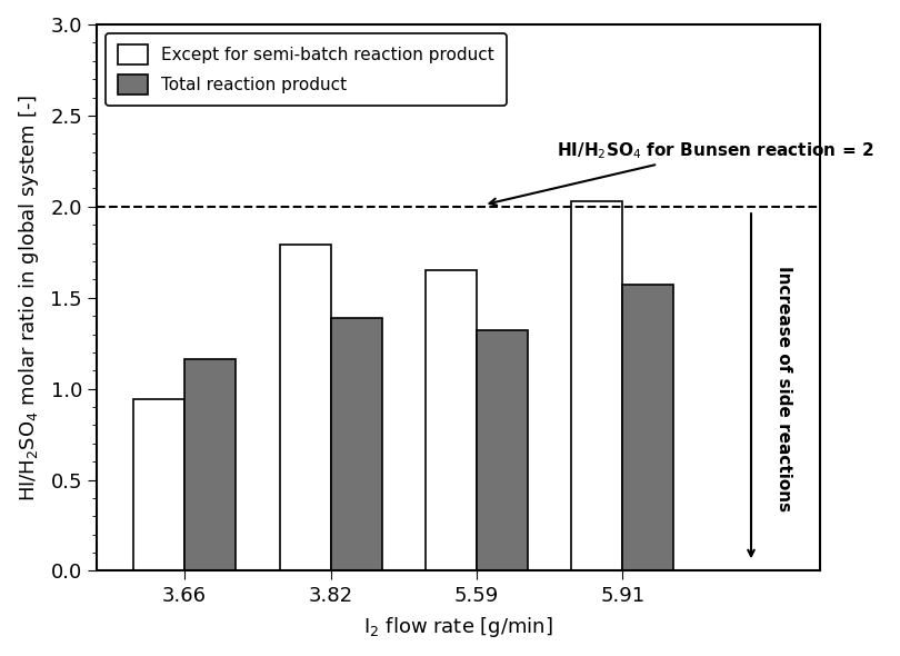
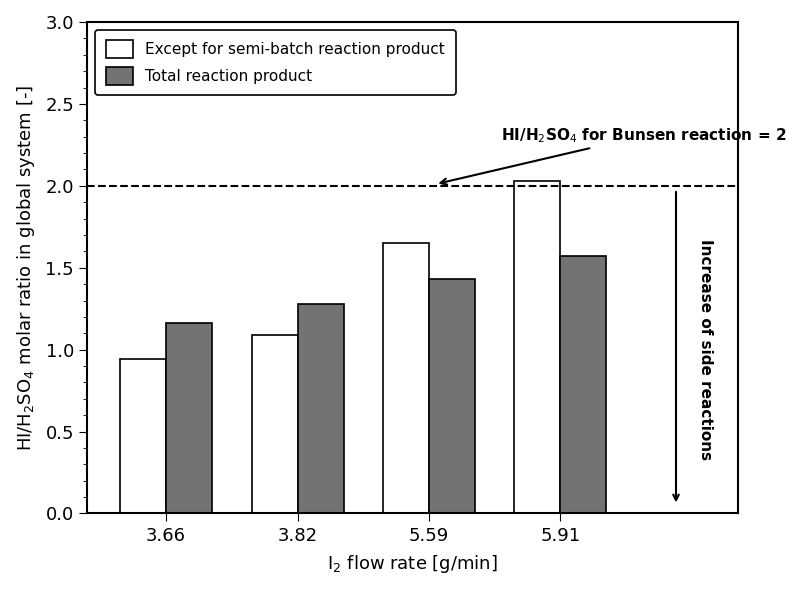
Except for semi-batch reaction product/3.82: 1.79 -> 1.09
Total reaction product/3.82: 1.39 -> 1.28
Total reaction product/5.59: 1.32 -> 1.43
